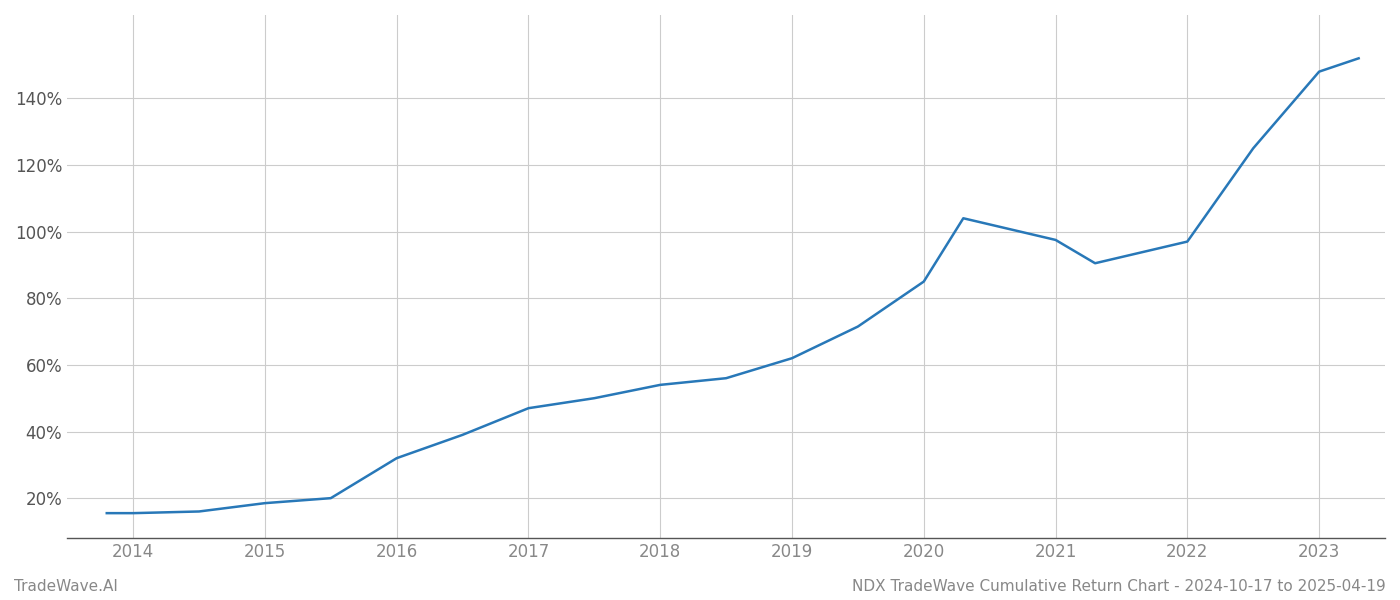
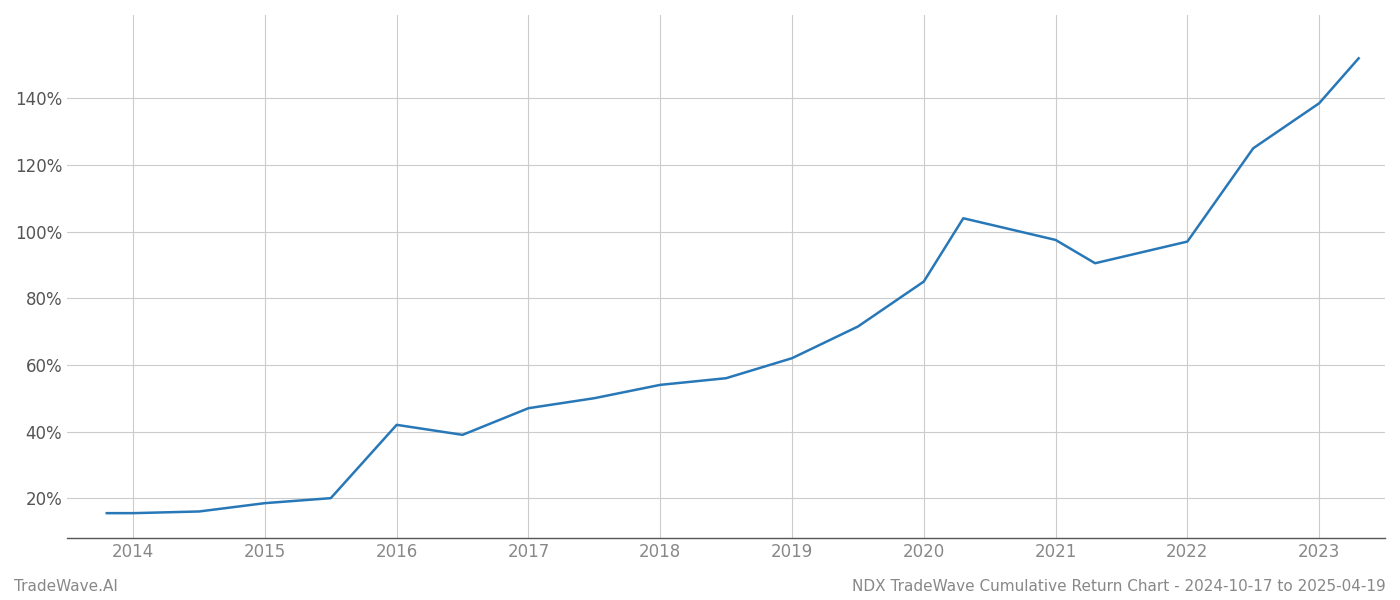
2016: 32.0% -> 42.0%
2023: 148.0% -> 138.5%
